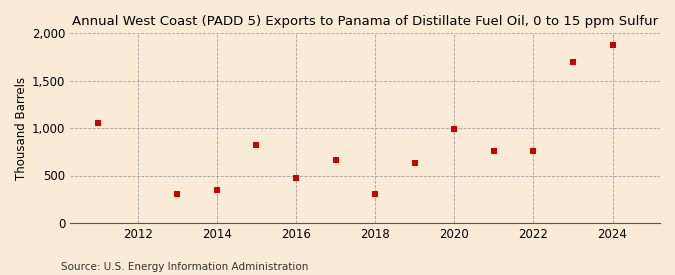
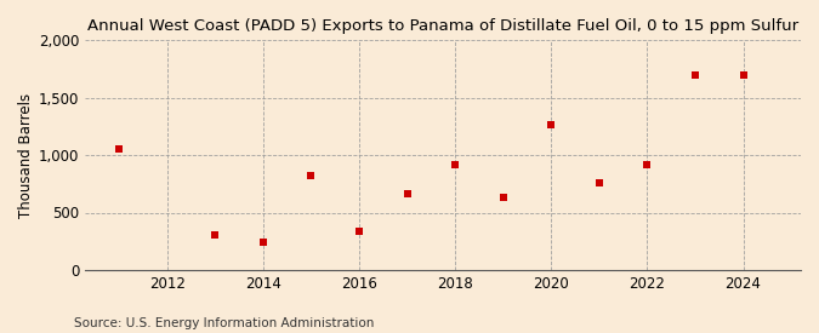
2014: 350 -> 240
2016: 470 -> 340
2018: 300 -> 920
2020: 990 -> 1,260
2022: 760 -> 920
2024: 1,880 -> 1,700
